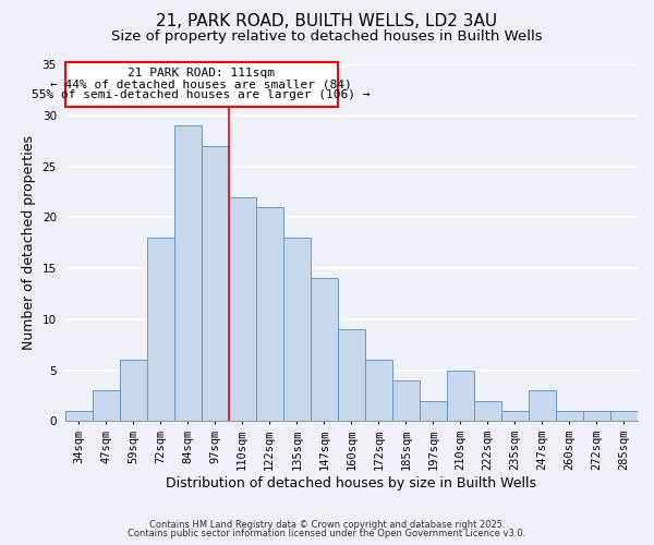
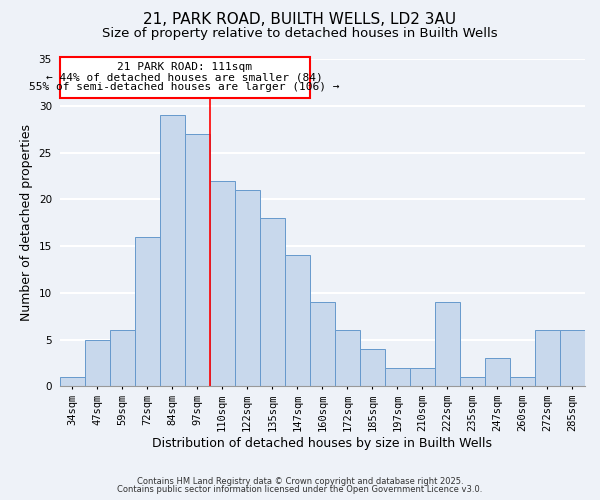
47sqm: 3 -> 5
72sqm: 18 -> 16
210sqm: 5 -> 2
222sqm: 2 -> 9
272sqm: 1 -> 6
285sqm: 1 -> 6
